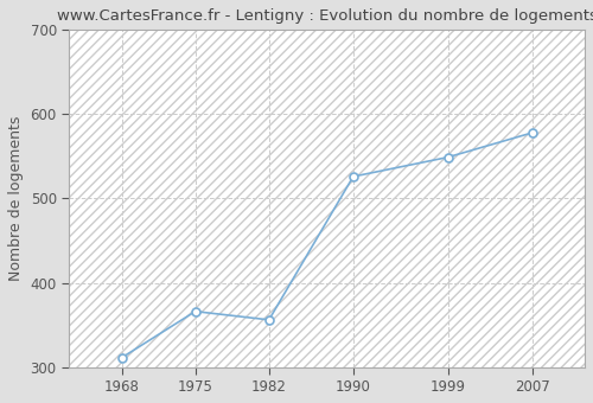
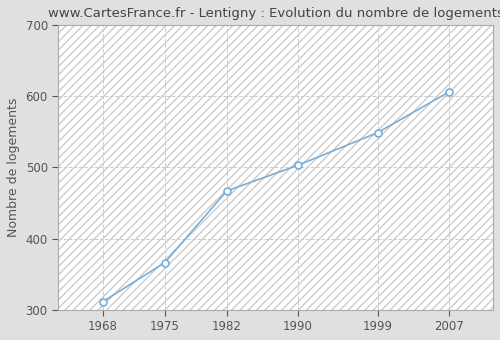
1982: 356 -> 467
1990: 526 -> 503
2007: 578 -> 606
